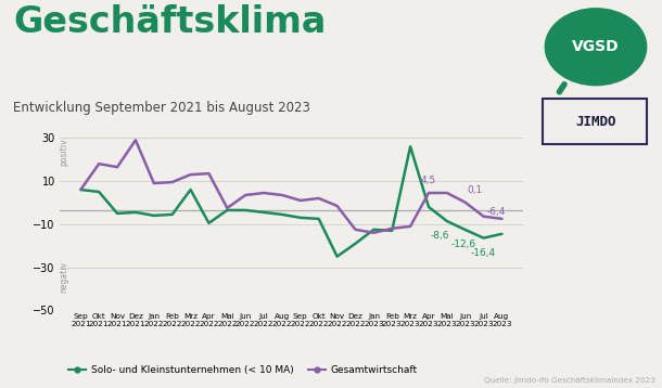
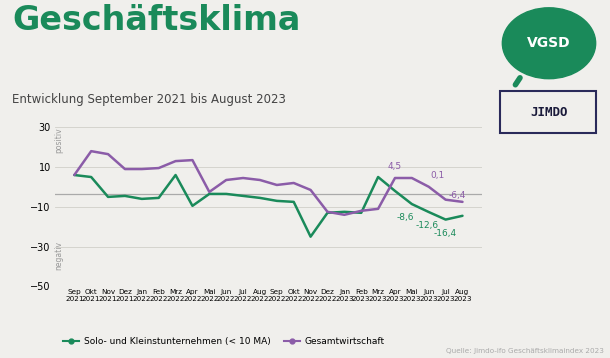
Gesamtwirtschaft/Dez 2021: 29 -> 9
Solo- und Kleinstunternehmen (< 10 MA)/Dez 2022: -19 -> -13
Solo- und Kleinstunternehmen (< 10 MA)/Mrz 2023: 26 -> 5
